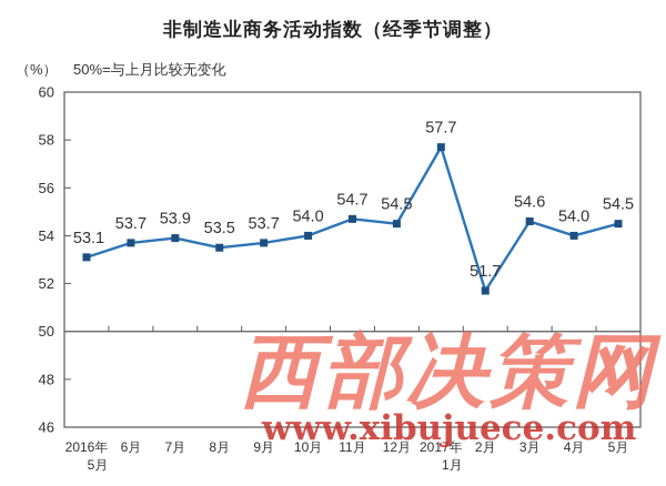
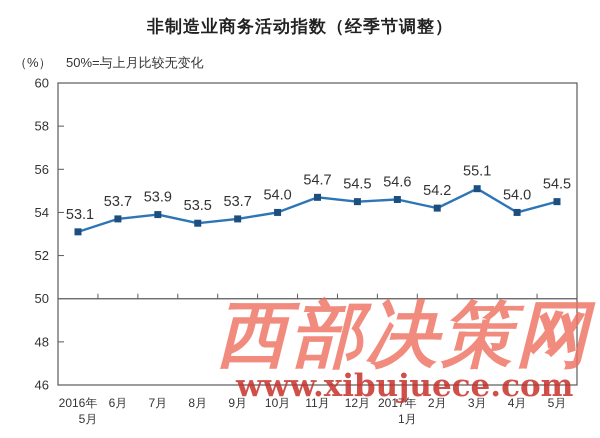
2017年1月: 57.7 -> 54.6
2月: 51.7 -> 54.2
3月: 54.6 -> 55.1
